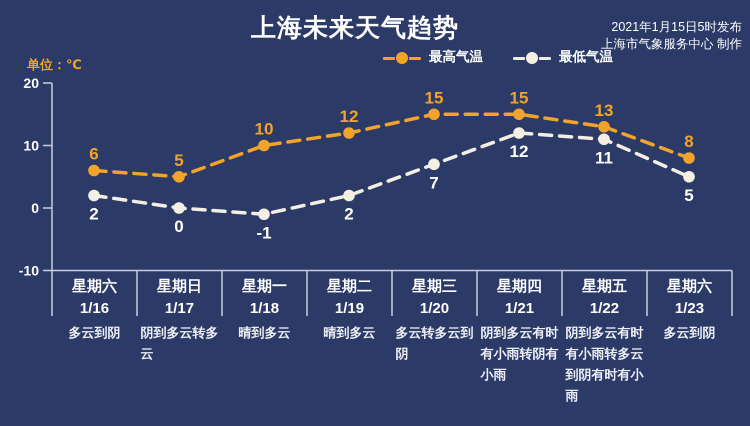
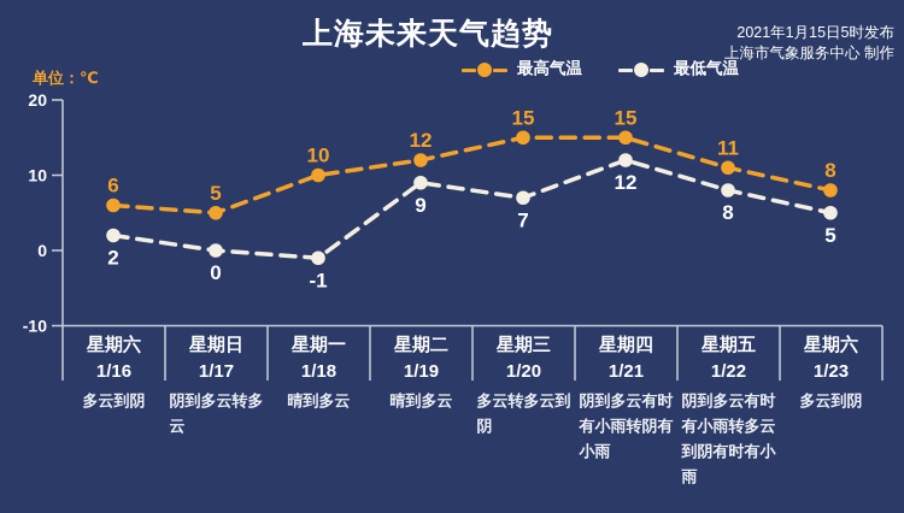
最低气温/星期二 1/19: 2 -> 9
最高气温/星期五 1/22: 13 -> 11
最低气温/星期五 1/22: 11 -> 8
